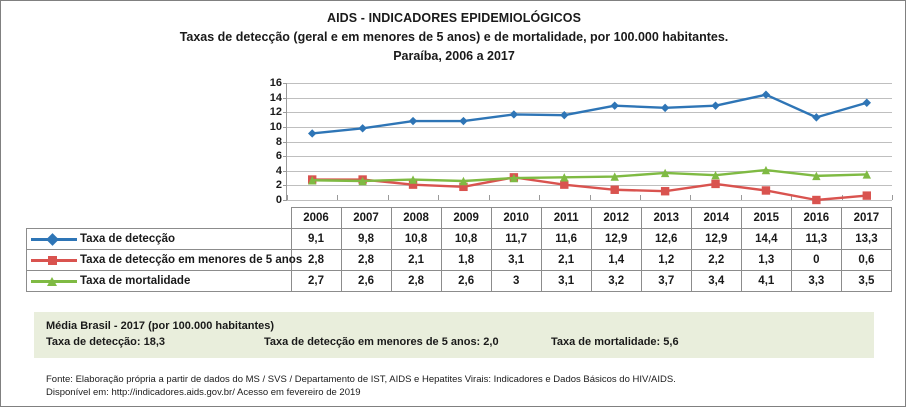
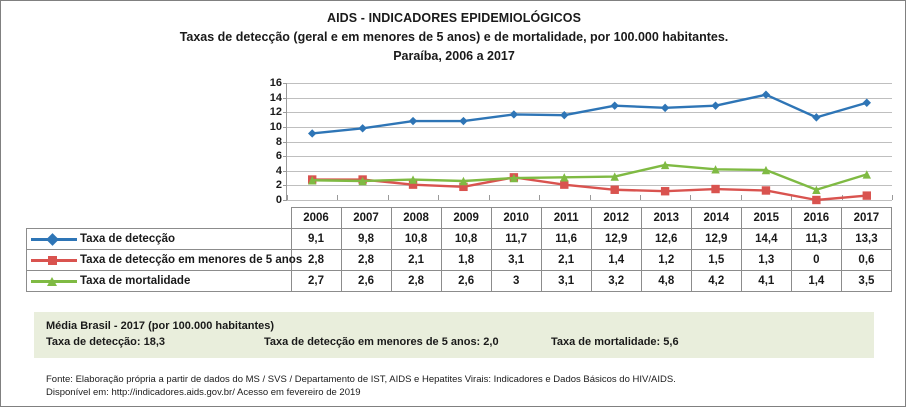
Taxa de mortalidade/2013: 3,7 -> 4,8
Taxa de detecção em menores de 5 anos/2014: 2,2 -> 1,5
Taxa de mortalidade/2014: 3,4 -> 4,2
Taxa de mortalidade/2016: 3,3 -> 1,4
